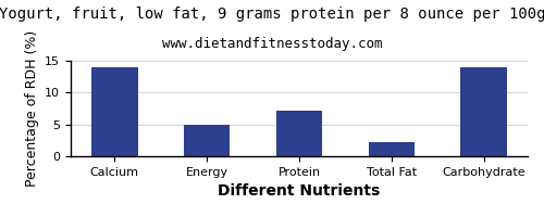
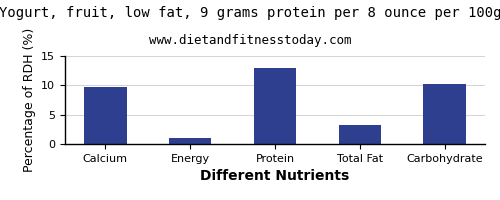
Calcium: 14.0 -> 9.8
Energy: 5.0 -> 1.0
Protein: 7.2 -> 13.0
Total Fat: 2.2 -> 3.2
Carbohydrate: 14.0 -> 10.2
